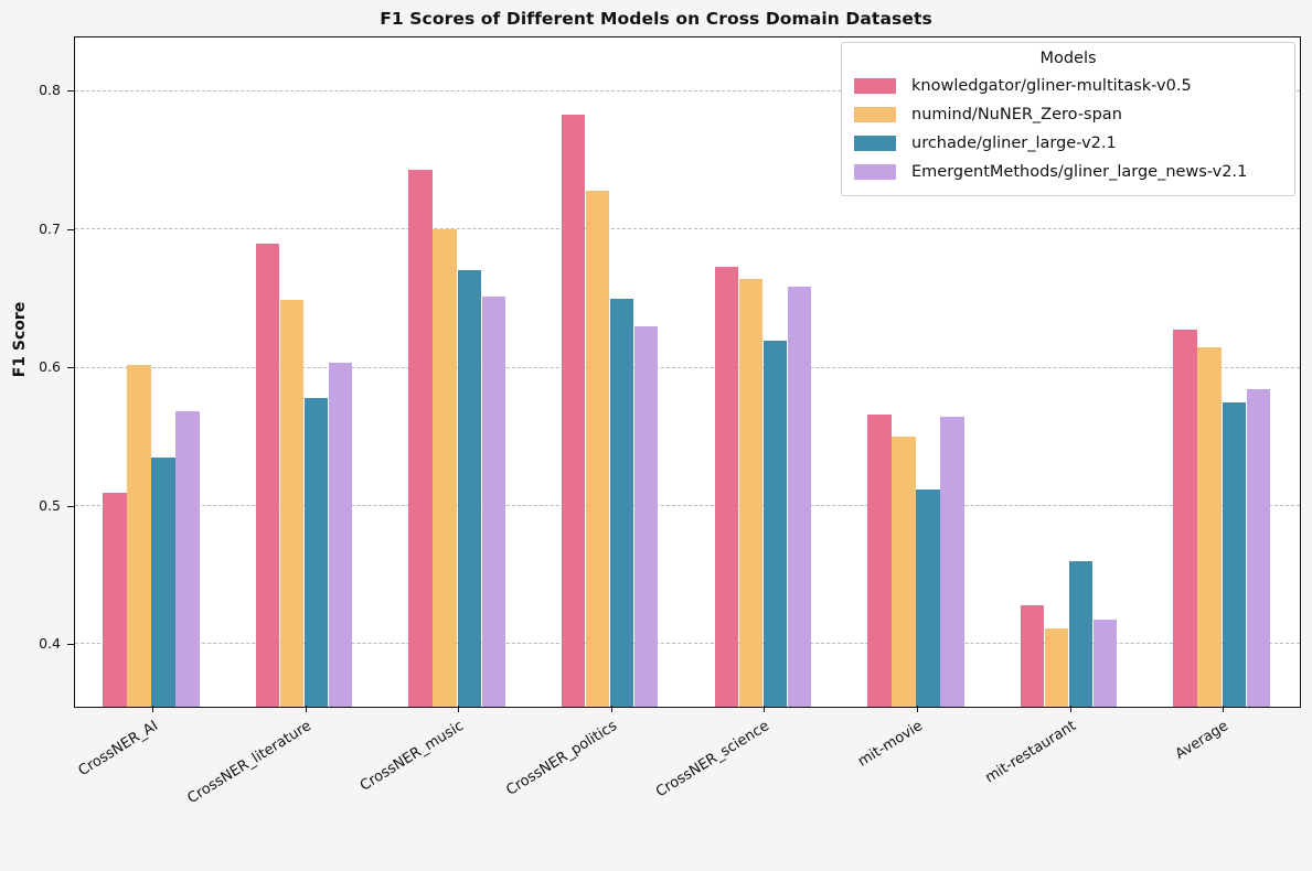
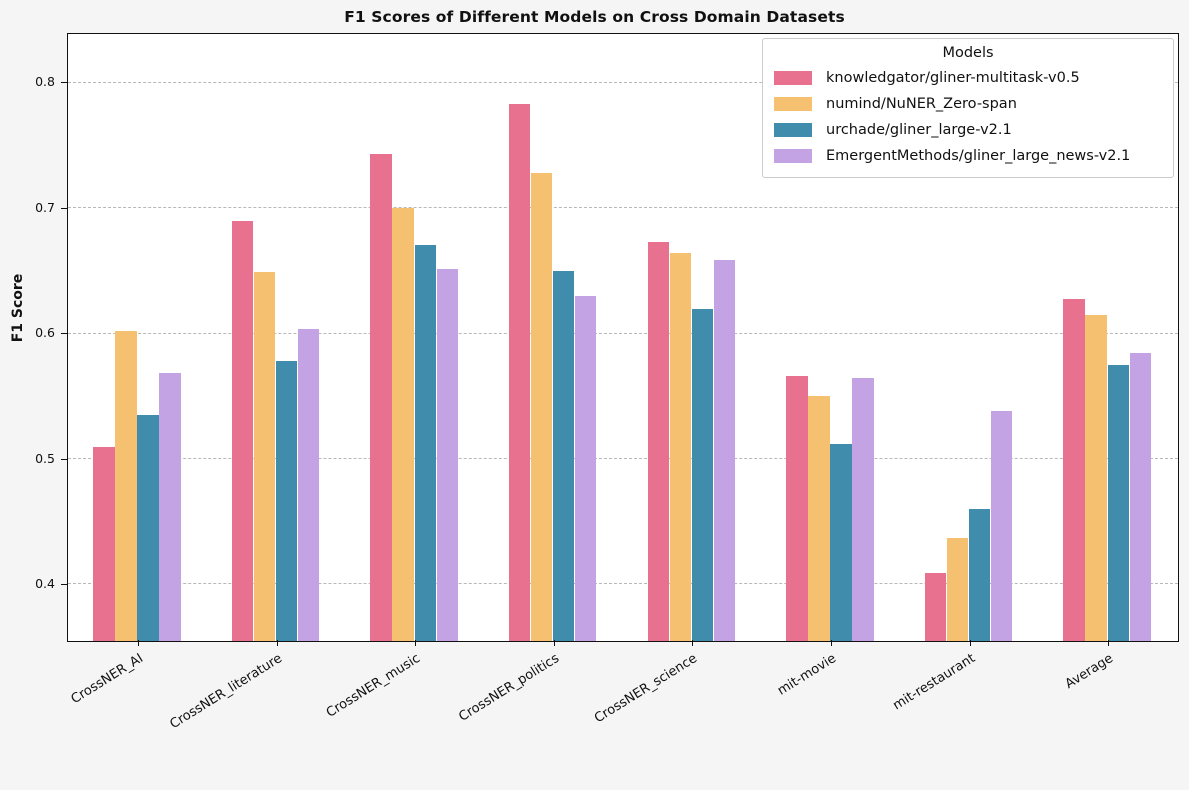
knowledgator/gliner-multitask-v0.5/mit-restaurant: 0.428 -> 0.409
numind/NuNER_Zero-span/mit-restaurant: 0.412 -> 0.437
EmergentMethods/gliner_large_news-v2.1/mit-restaurant: 0.418 -> 0.538
